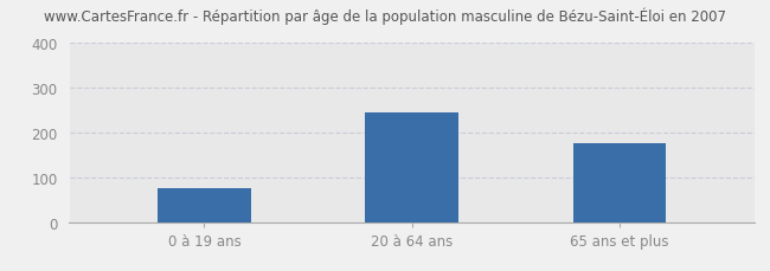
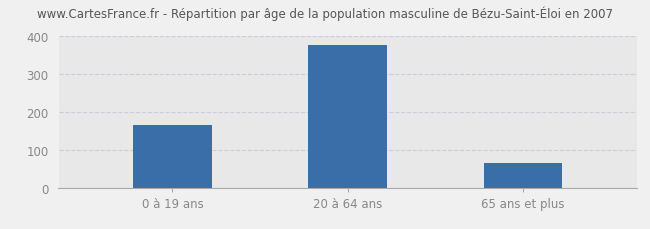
0 à 19 ans: 75 -> 165
20 à 64 ans: 245 -> 375
65 ans et plus: 175 -> 65
